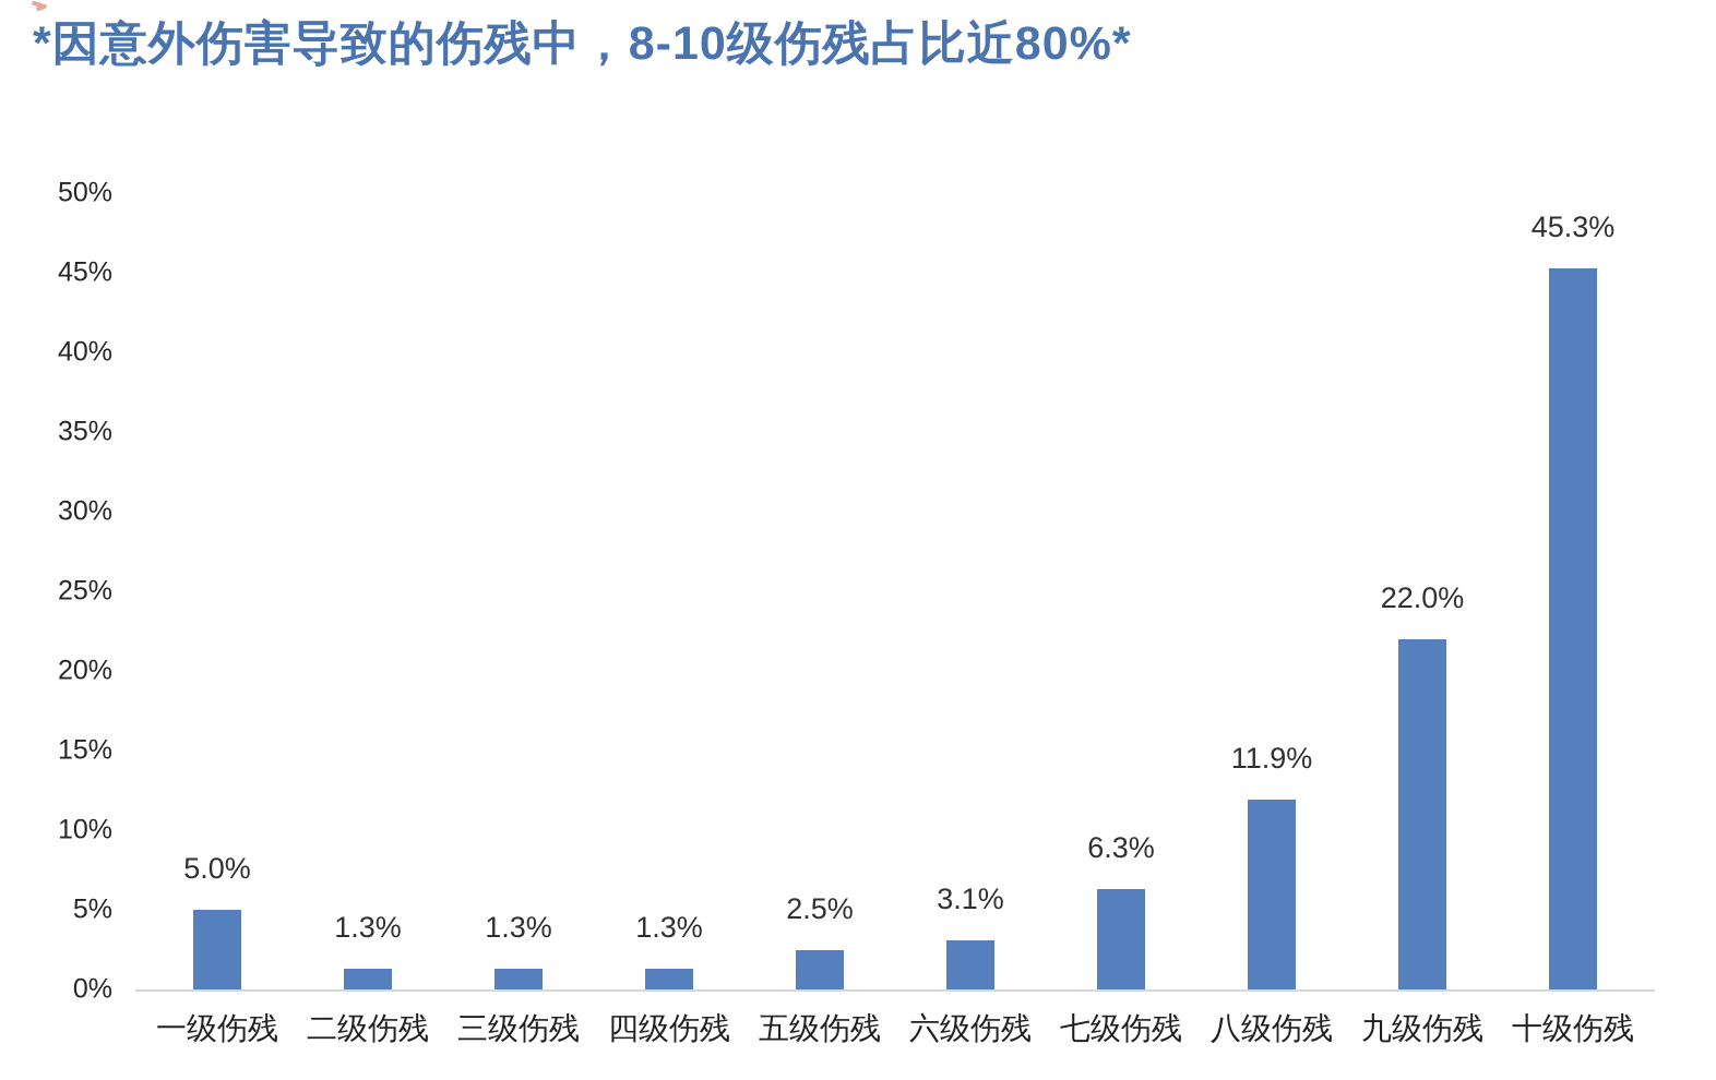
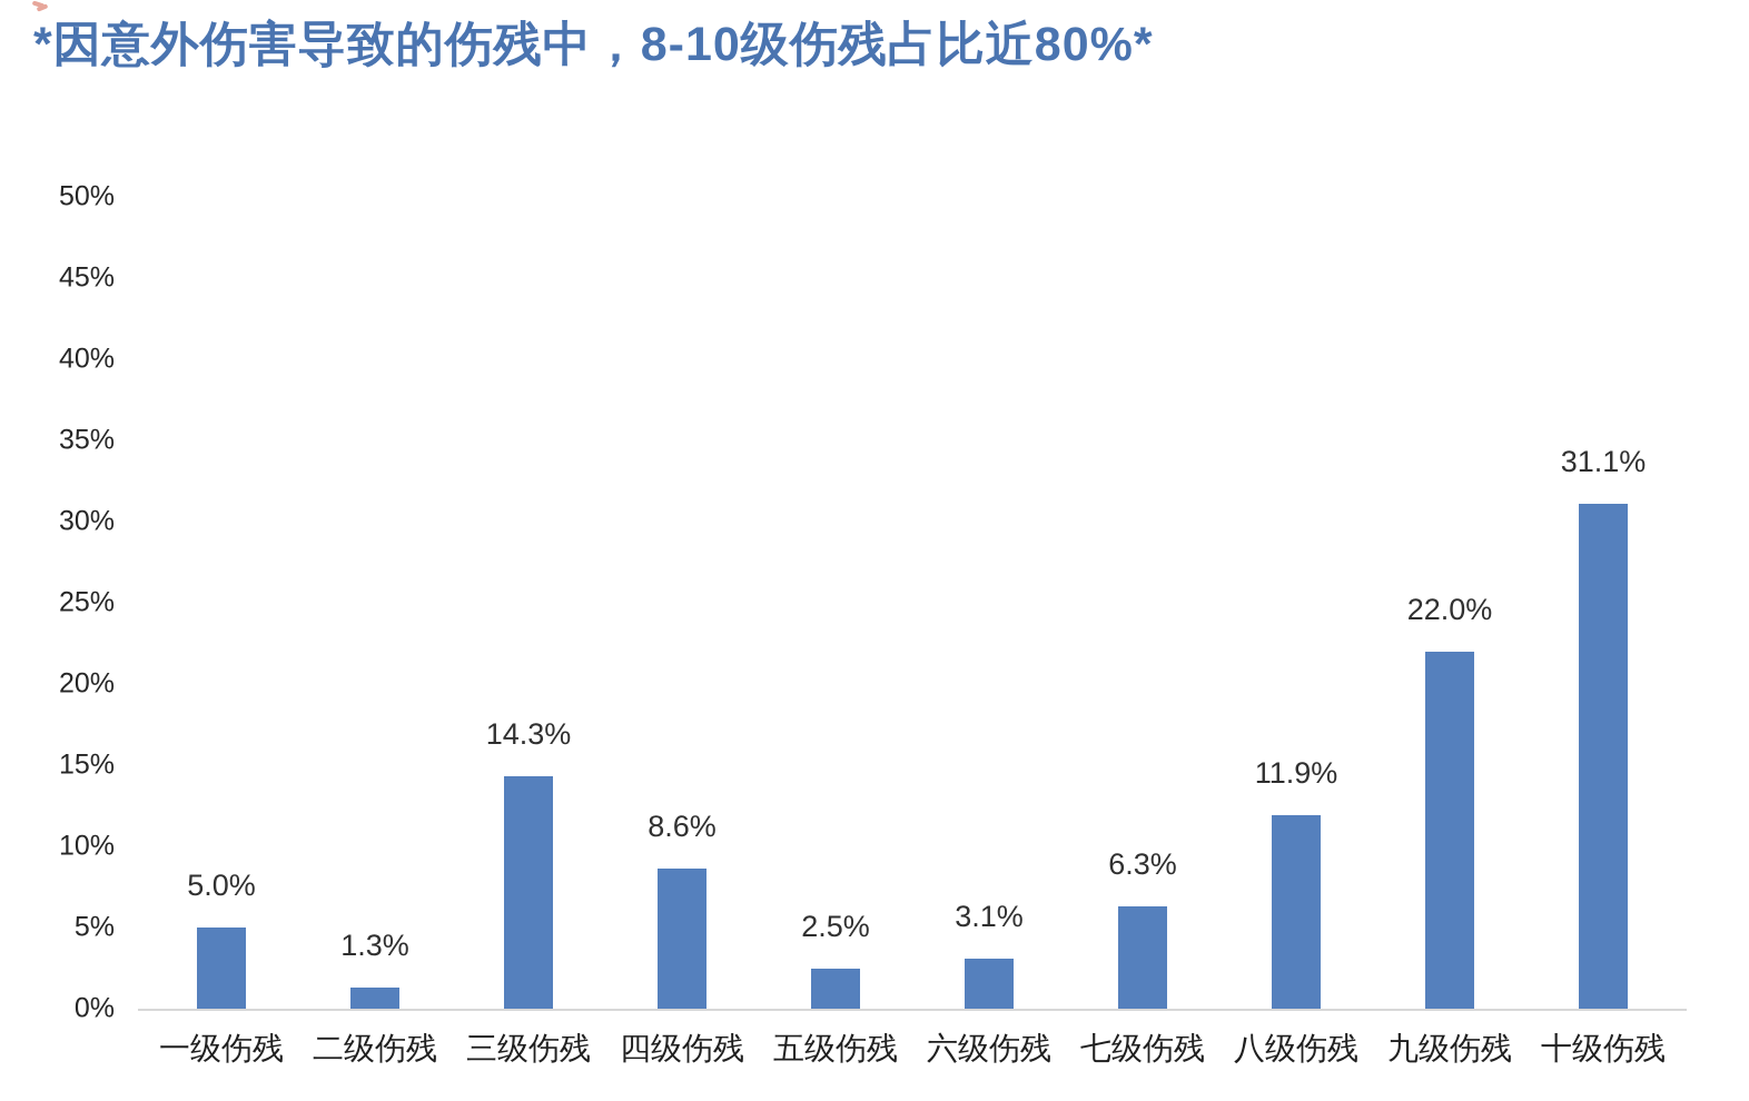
三级伤残: 1.3% -> 14.3%
四级伤残: 1.3% -> 8.6%
十级伤残: 45.3% -> 31.1%
